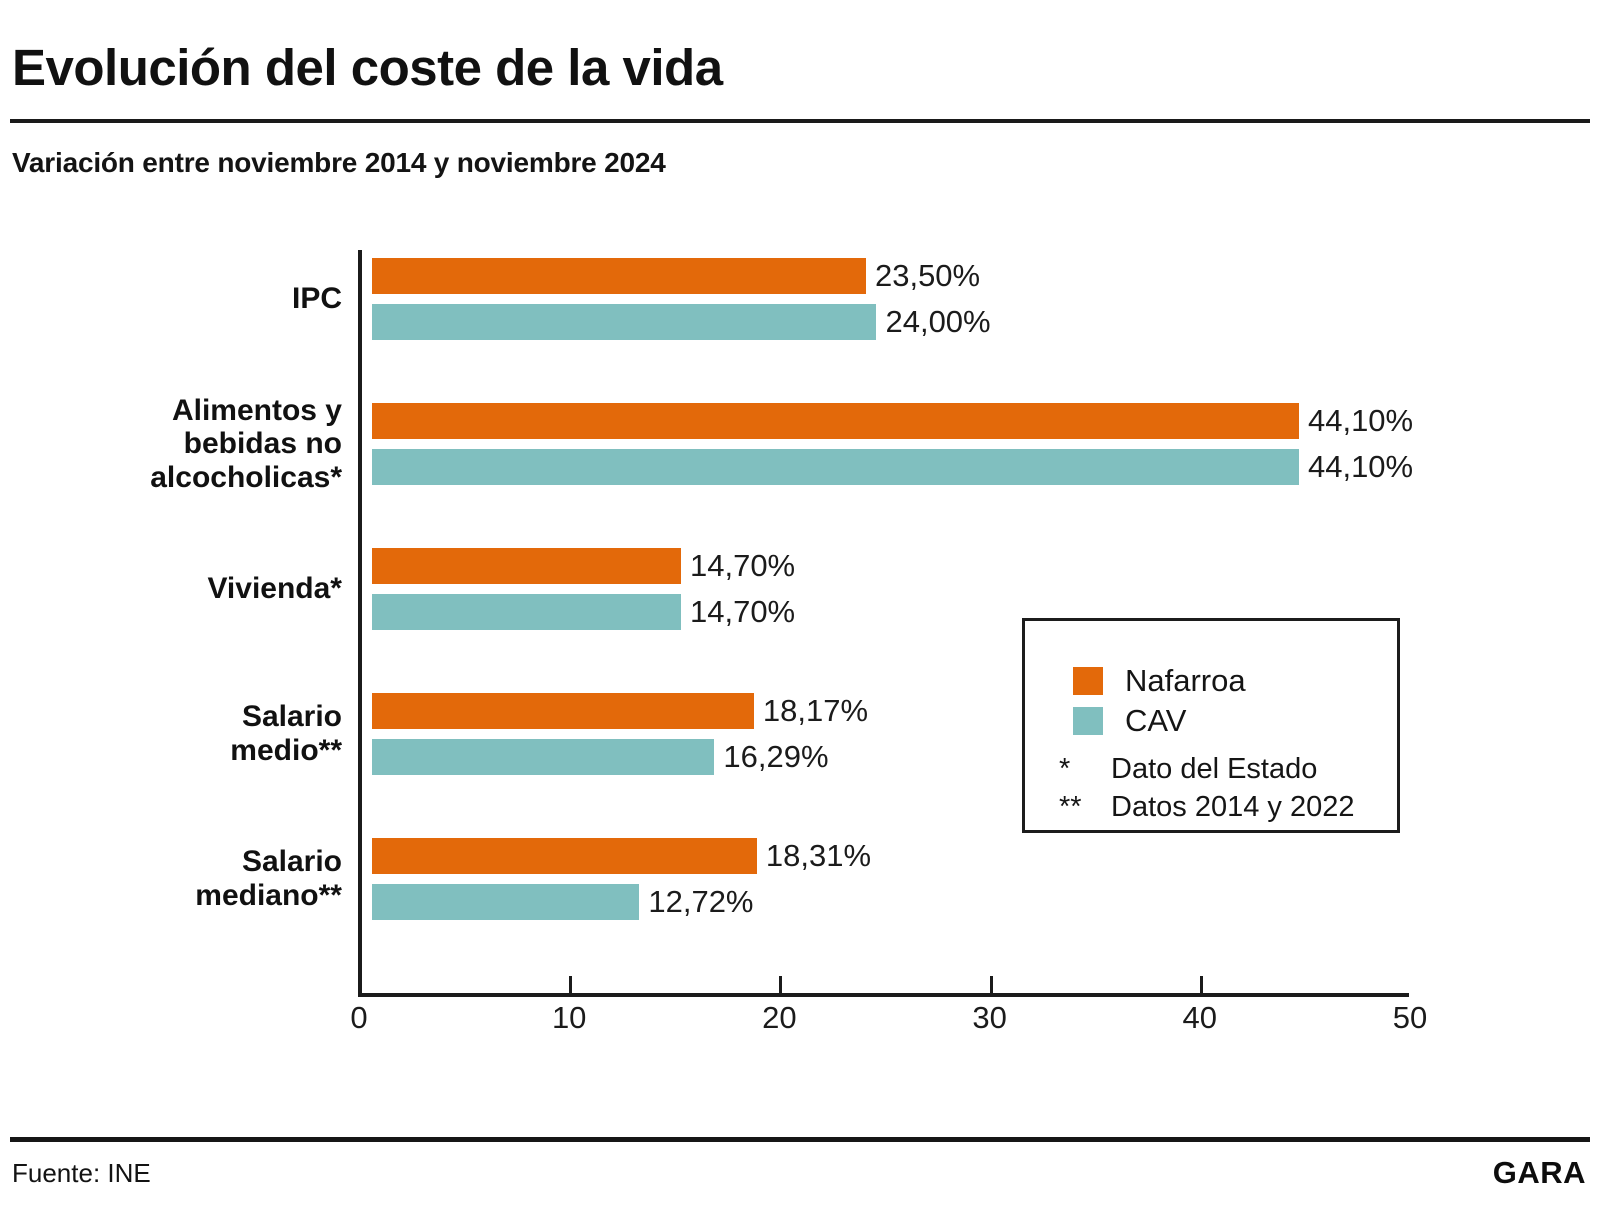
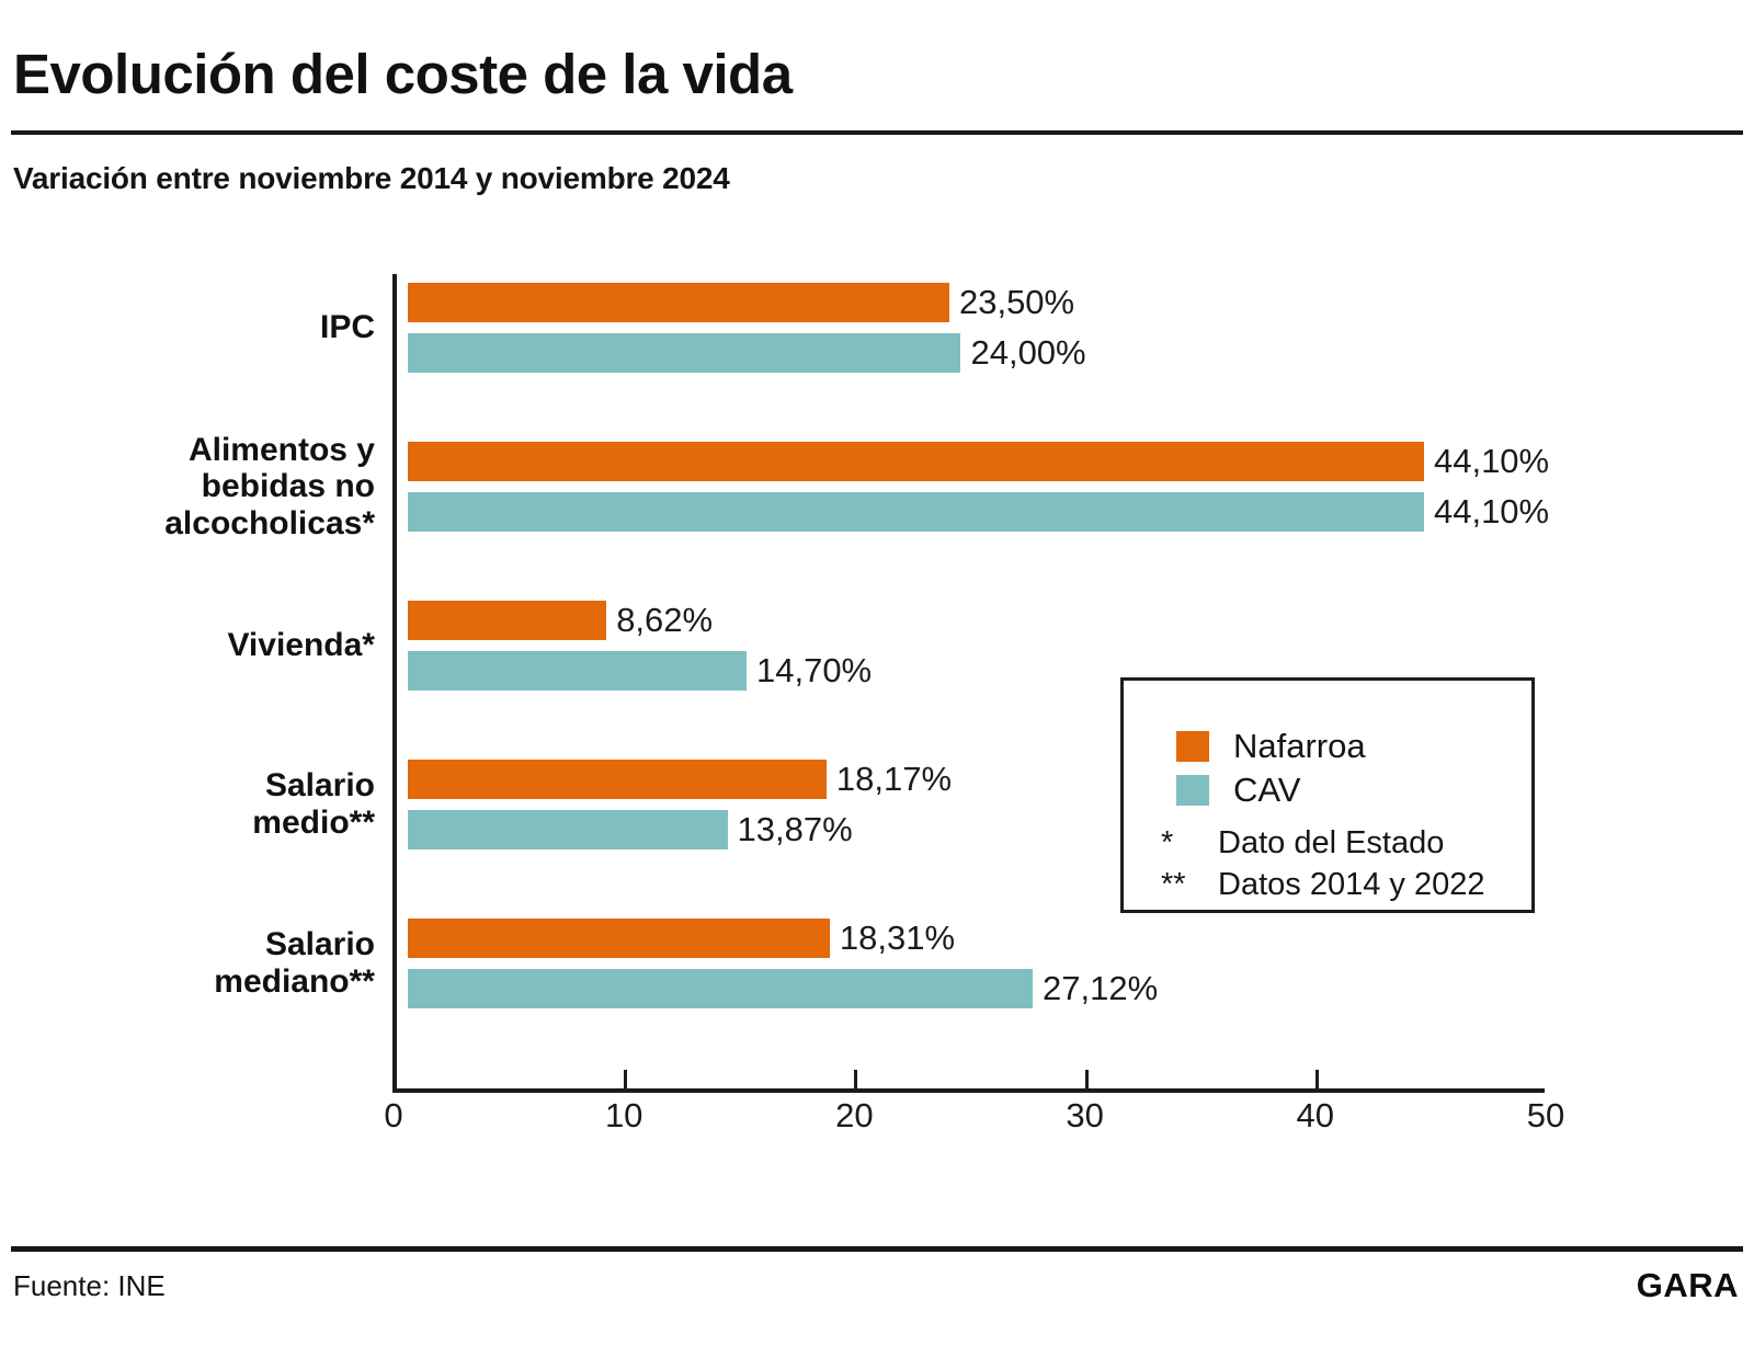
Nafarroa/Vivienda*: 14,70% -> 8,62%
CAV/Salario medio**: 16,29% -> 13,87%
CAV/Salario mediano**: 12,72% -> 27,12%
